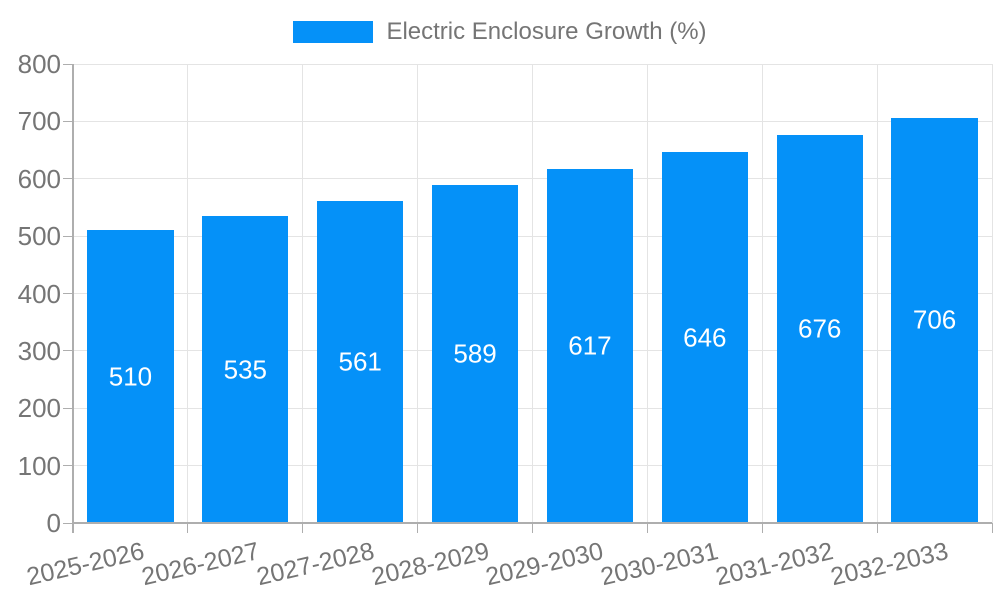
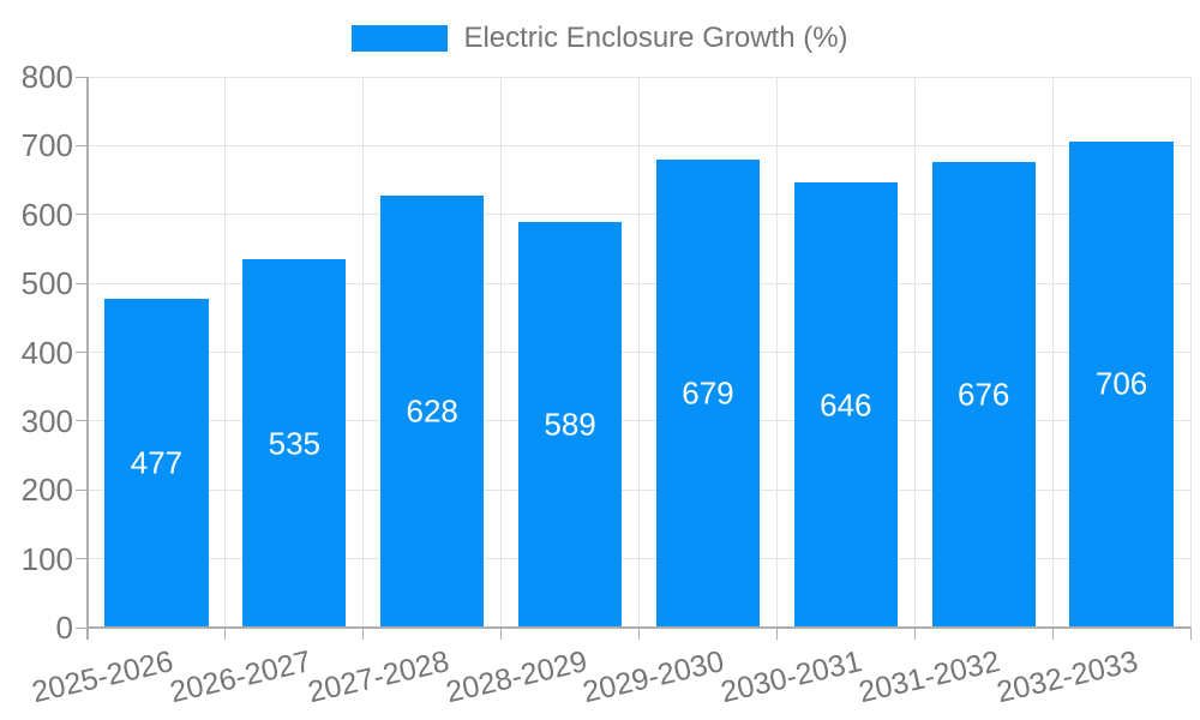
2025-2026: 510 -> 477
2027-2028: 561 -> 628
2029-2030: 617 -> 679
